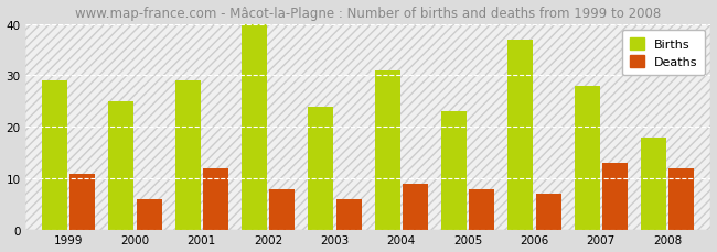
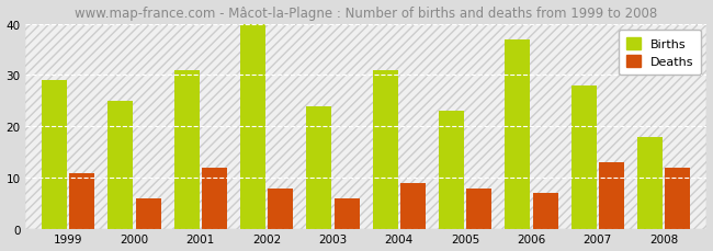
Births/2001: 29 -> 31
